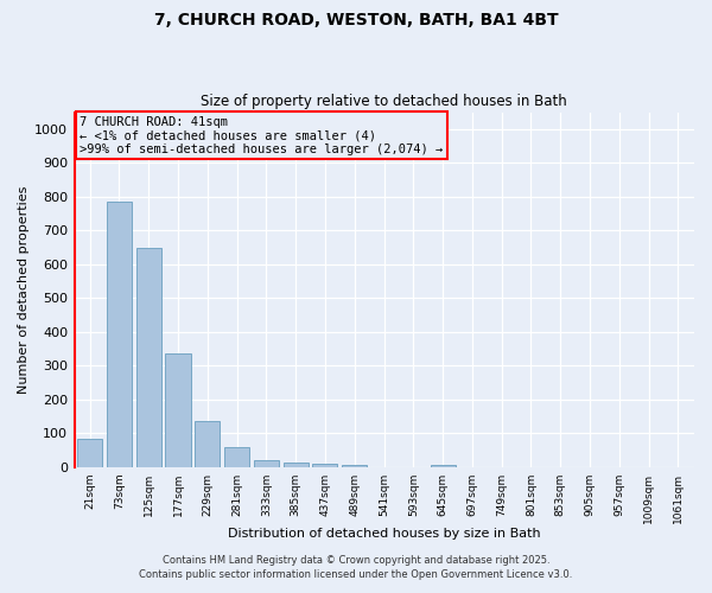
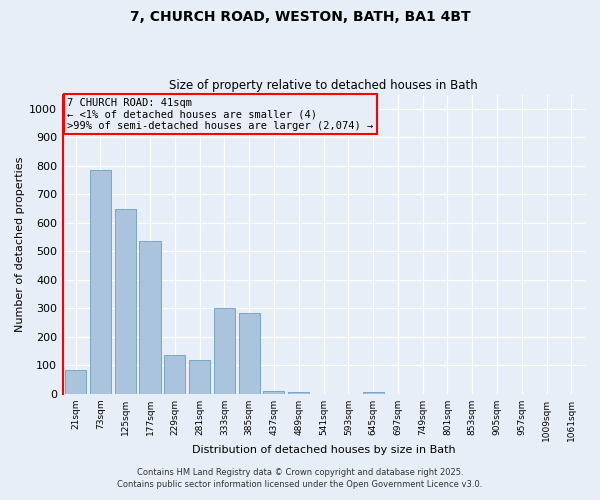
177sqm: 335 -> 535
281sqm: 60 -> 120
333sqm: 22 -> 300
385sqm: 15 -> 285
